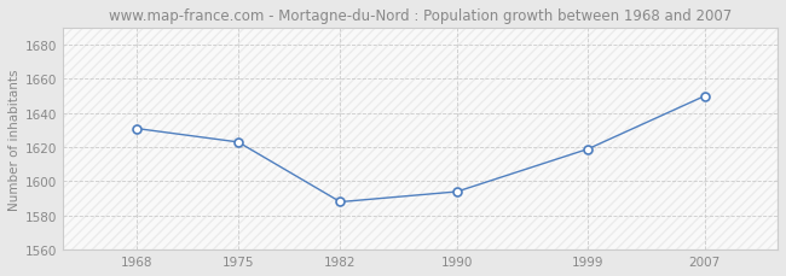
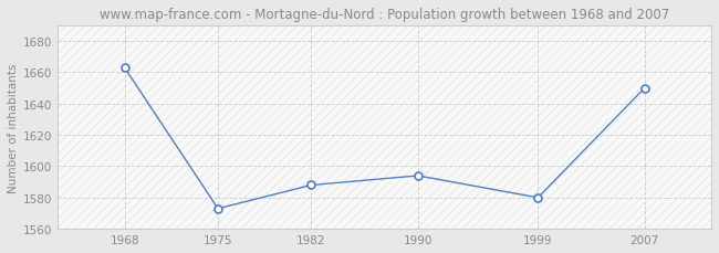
1968: 1631 -> 1663
1975: 1623 -> 1573
1999: 1619 -> 1580
